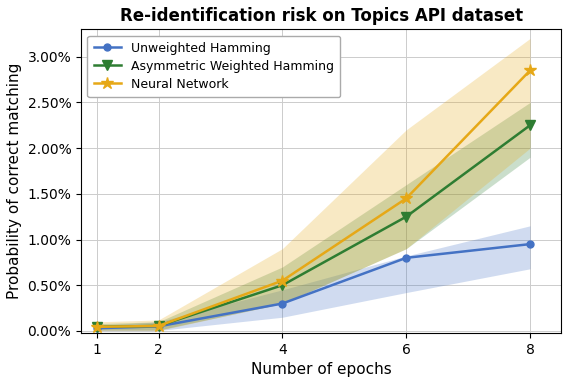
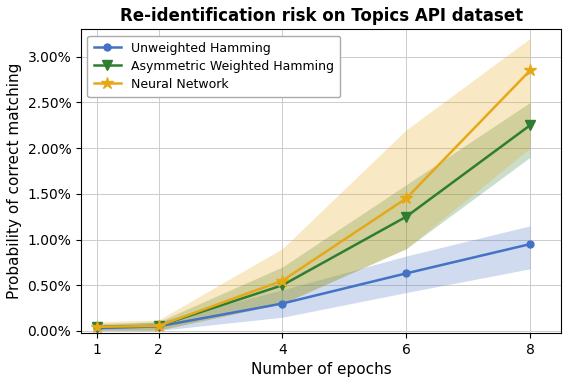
Unweighted Hamming/6: 0.80% -> 0.63%
